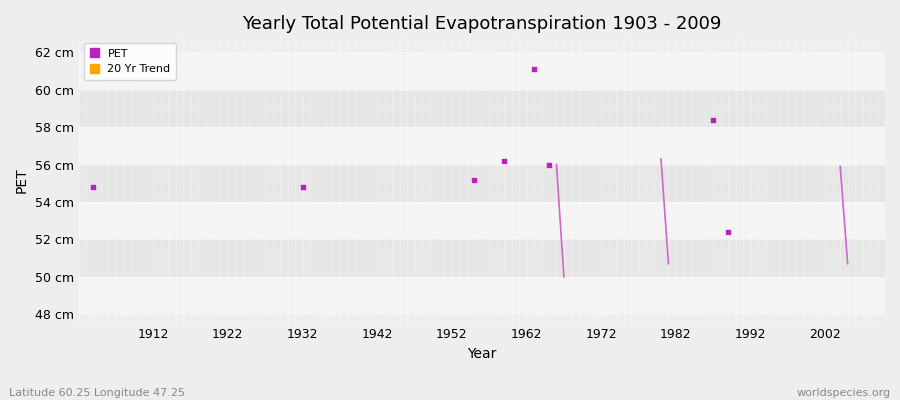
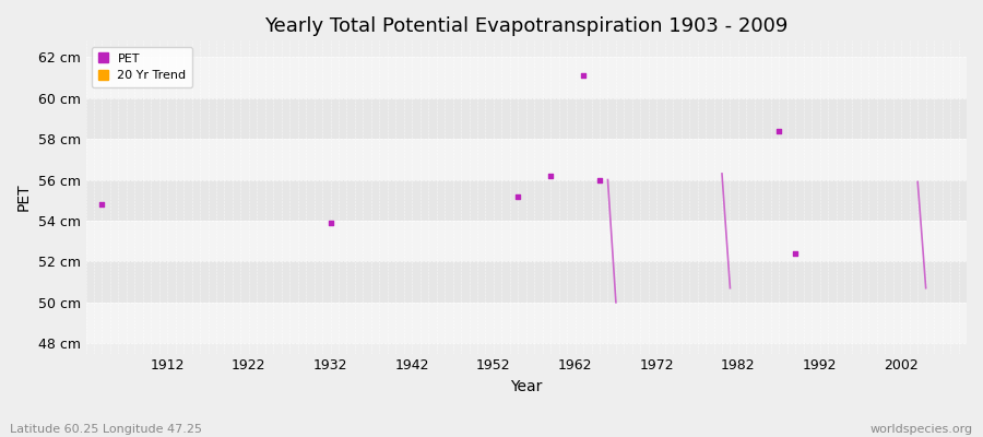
1932: 54.8 cm -> 53.9 cm
